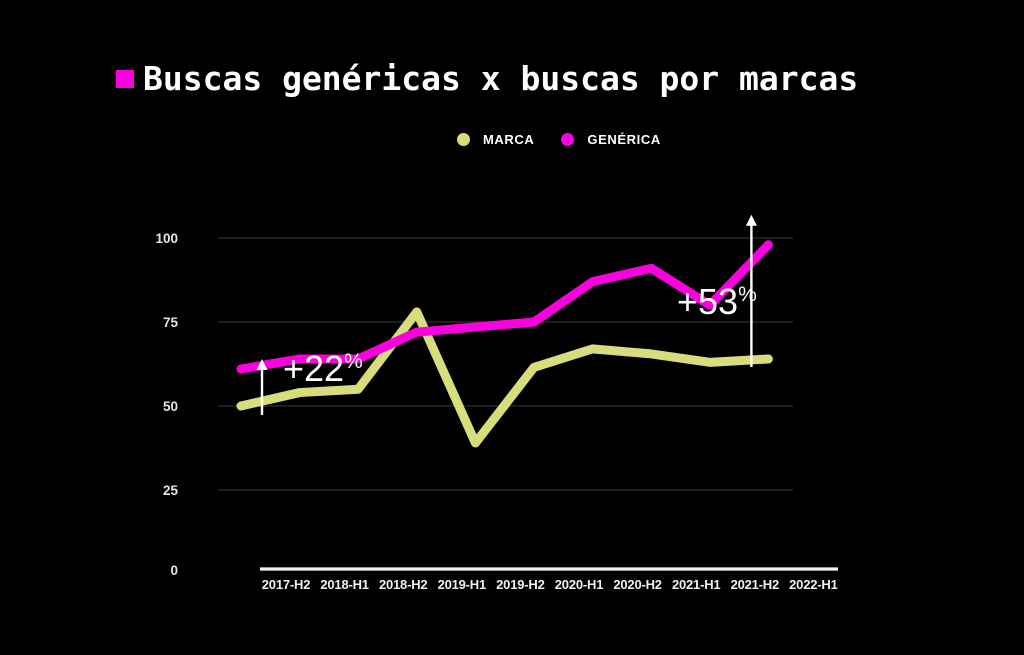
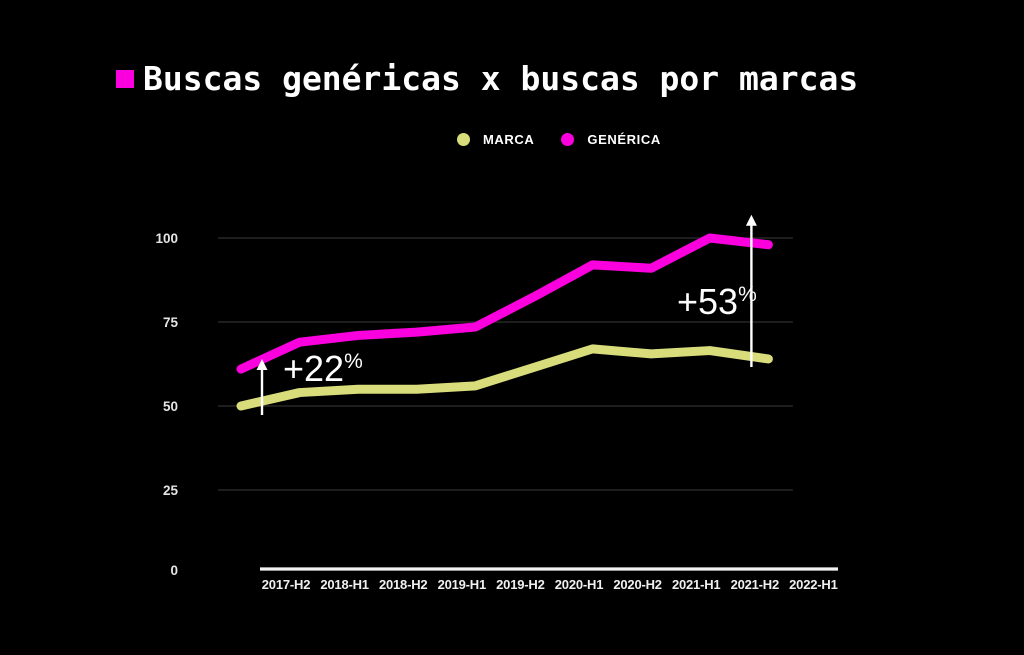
GENÉRICA/2018-H1: 64 -> 69
GENÉRICA/2018-H2: 64 -> 71
MARCA/2019-H1: 78 -> 55
MARCA/2019-H2: 39 -> 56
GENÉRICA/2020-H1: 75 -> 82
GENÉRICA/2020-H2: 87 -> 92
MARCA/2021-H2: 63 -> 66
GENÉRICA/2021-H2: 80 -> 100
